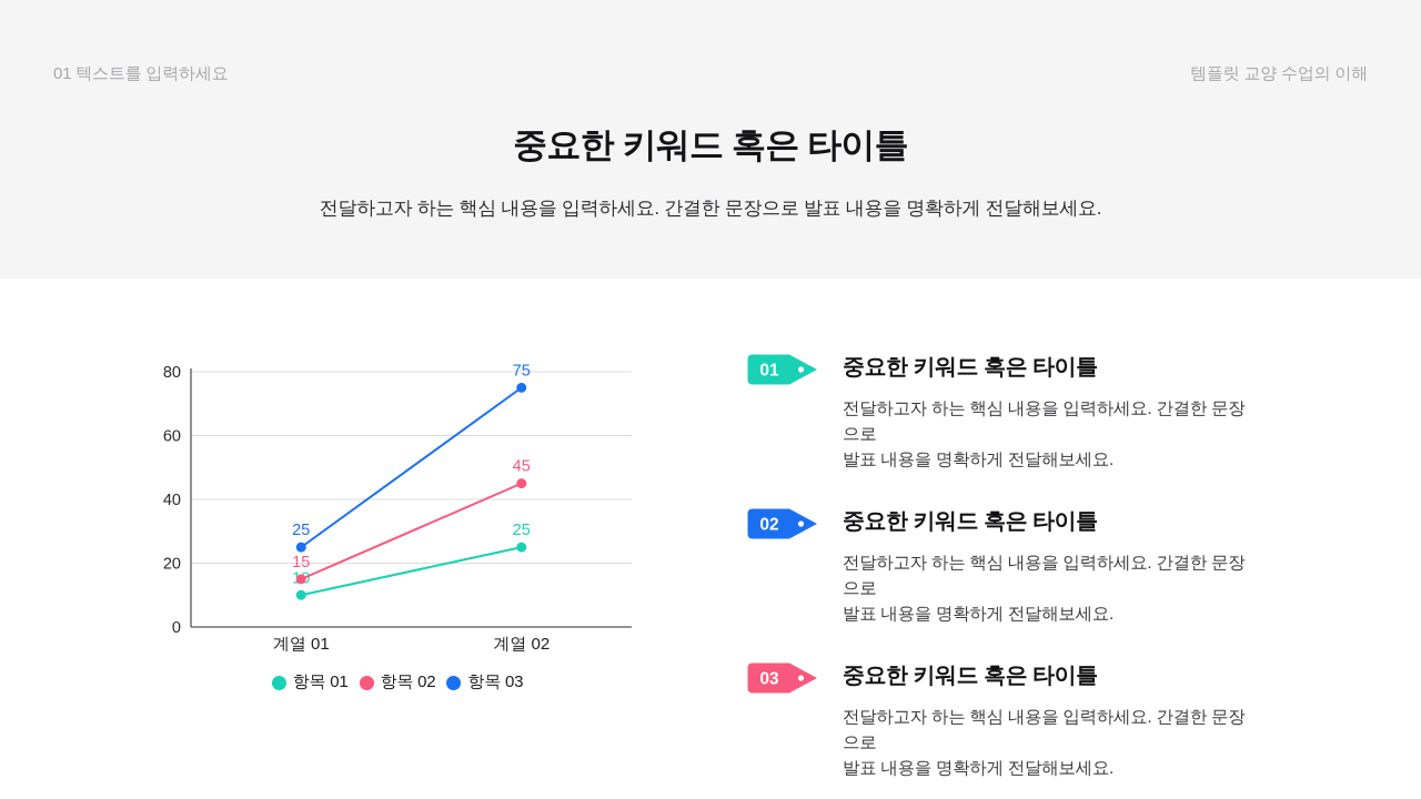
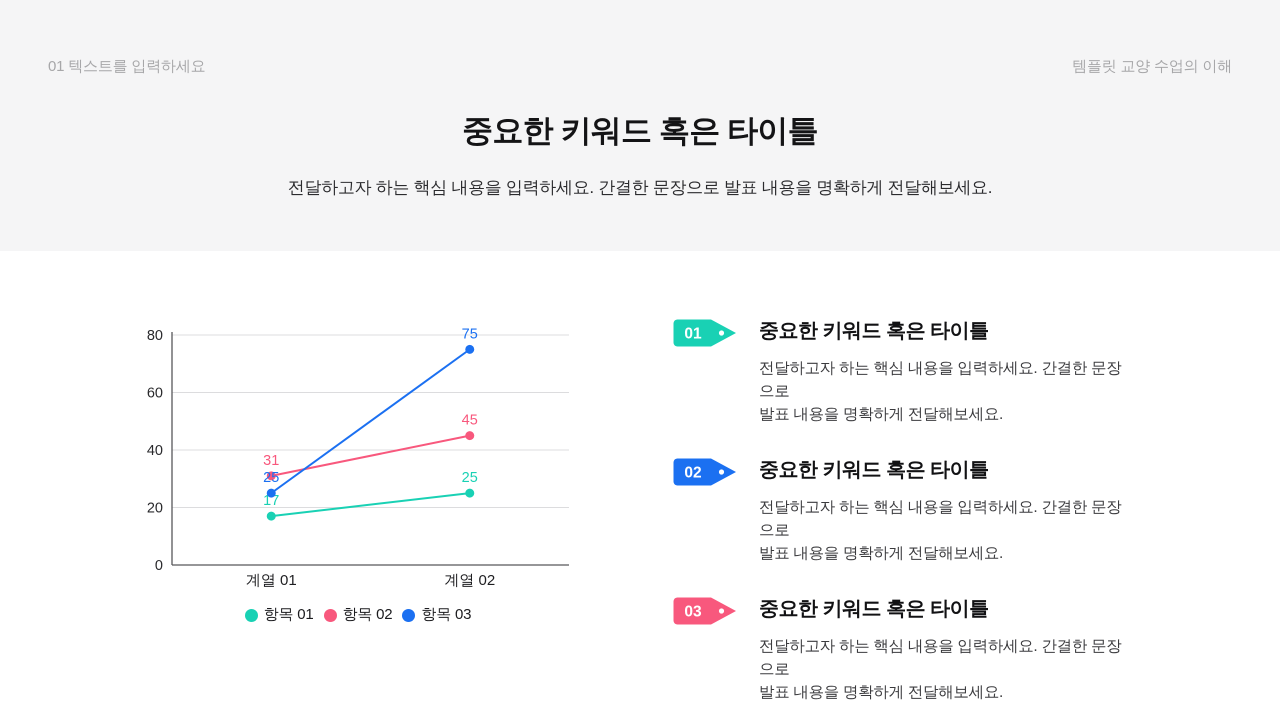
항목 01/계열 01: 10 -> 17
항목 02/계열 01: 15 -> 31
